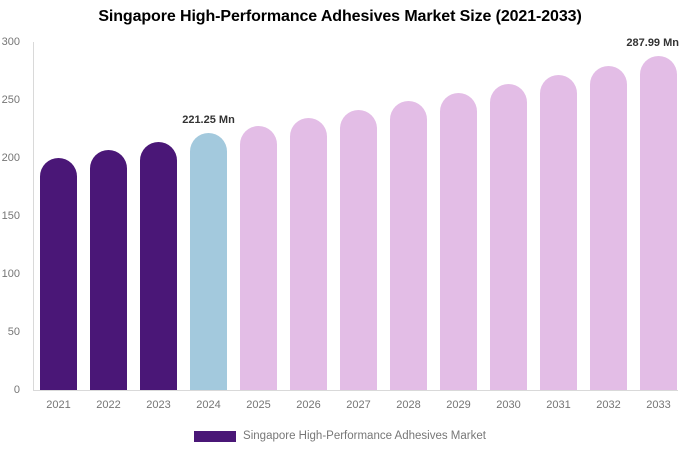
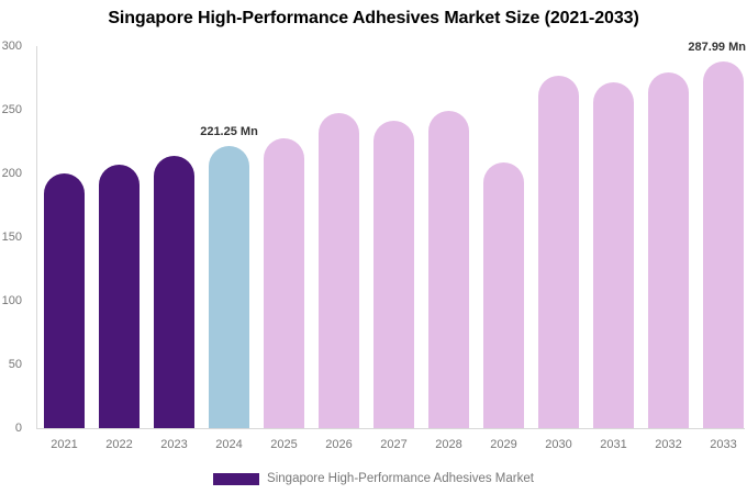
2026: 235 -> 247
2029: 256 -> 209
2030: 264 -> 277
